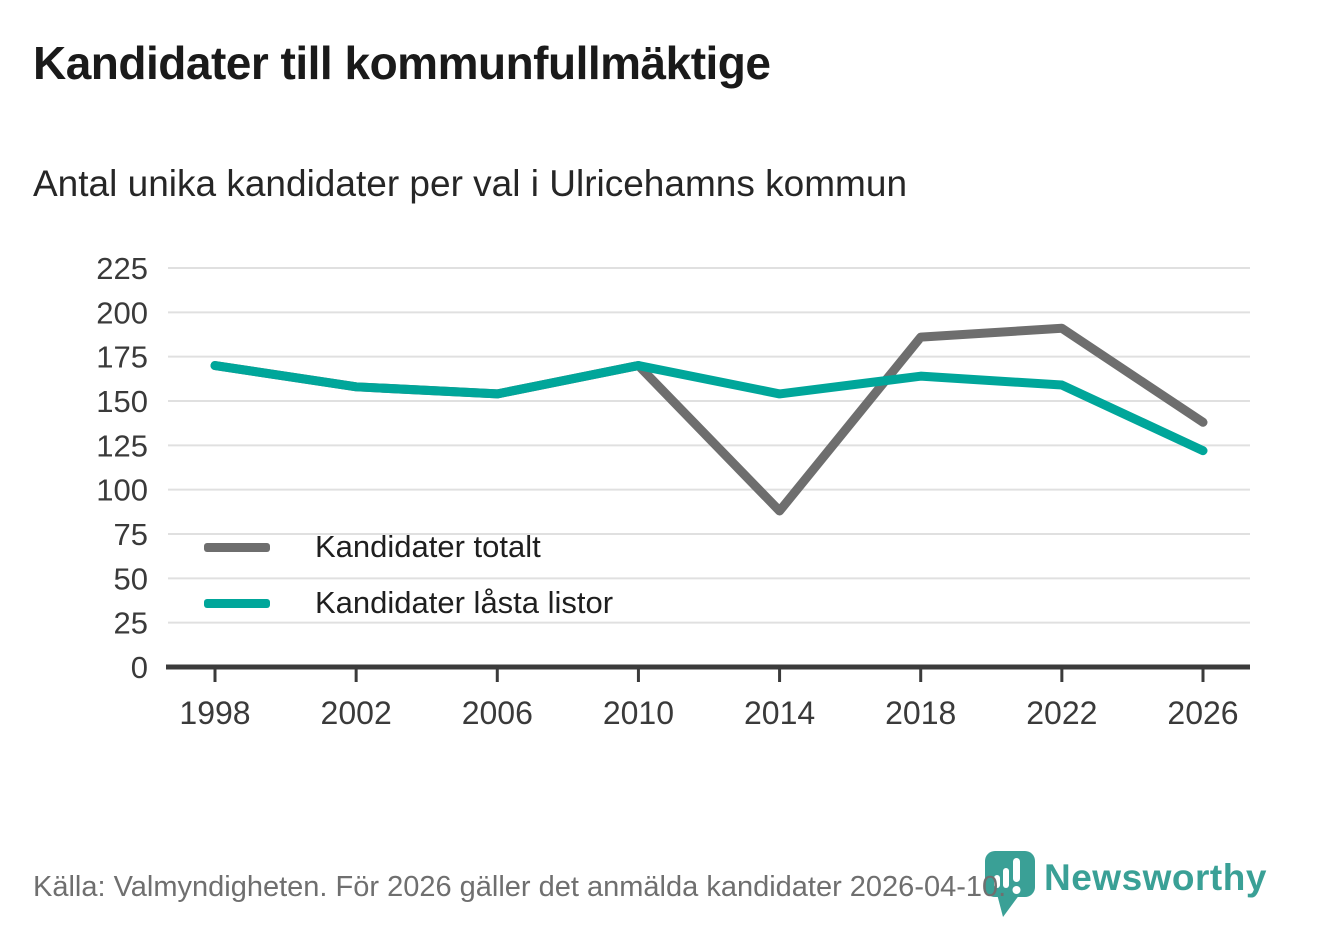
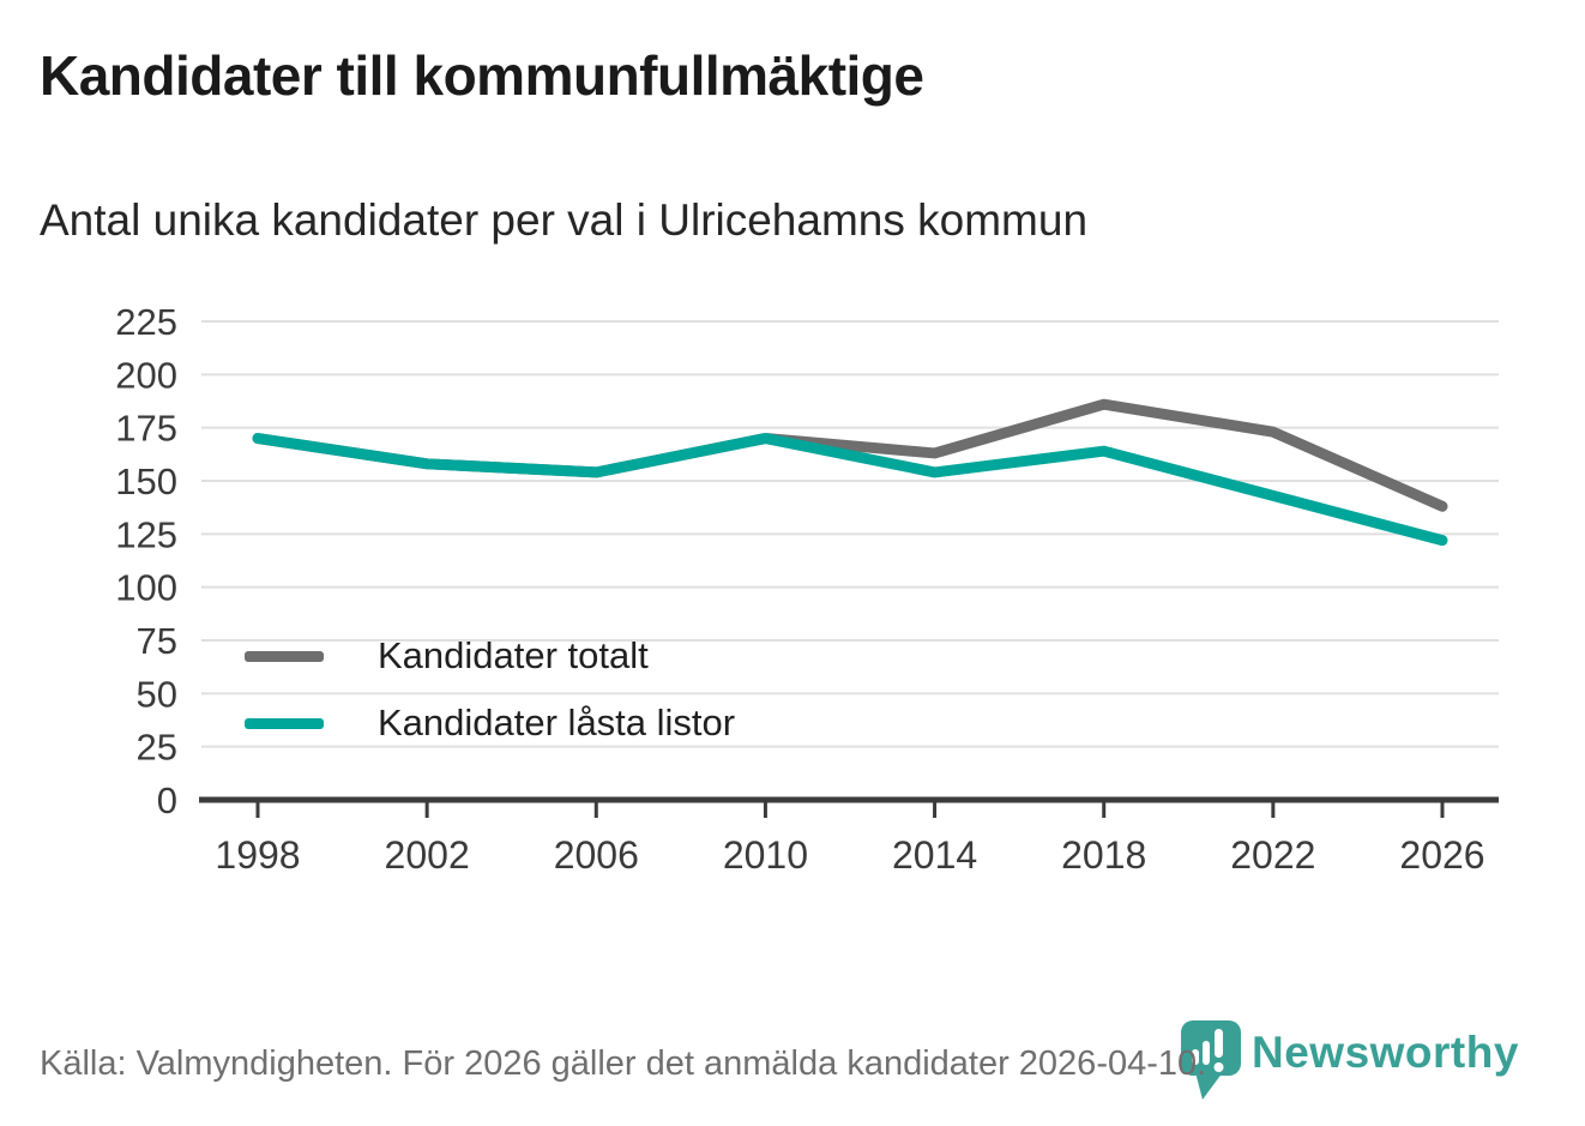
Kandidater totalt/2014: 88 -> 163
Kandidater totalt/2022: 191 -> 173
Kandidater låsta listor/2022: 159 -> 143
